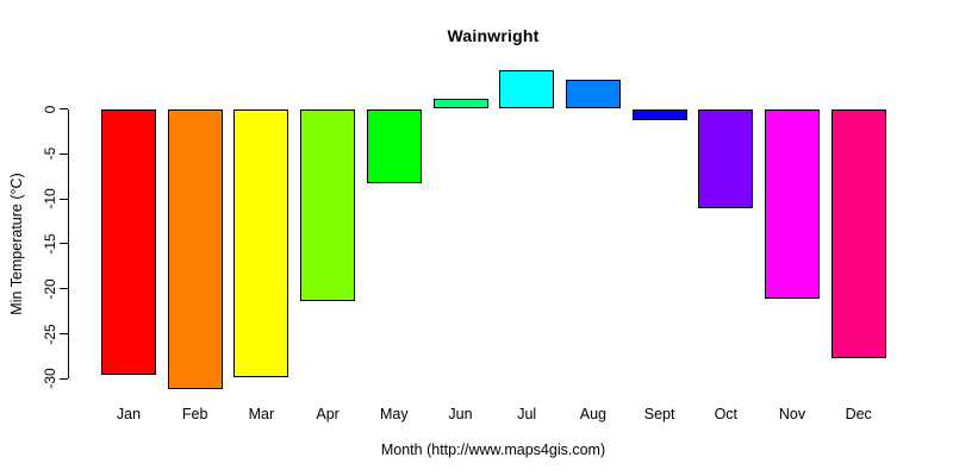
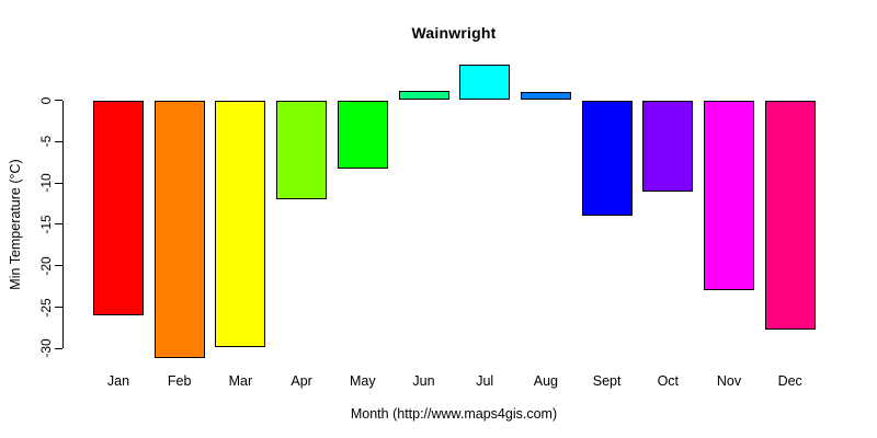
Jan: -30 -> -26
Apr: -21 -> -12
Aug: 3 -> 1
Sept: -1 -> -14
Nov: -21 -> -23
